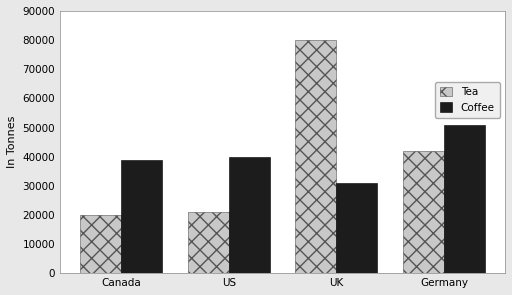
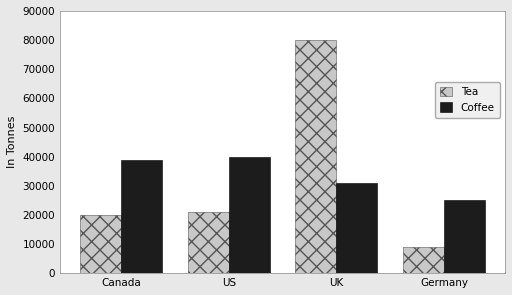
Tea/Germany: 42000 -> 9000
Coffee/Germany: 51000 -> 25000
